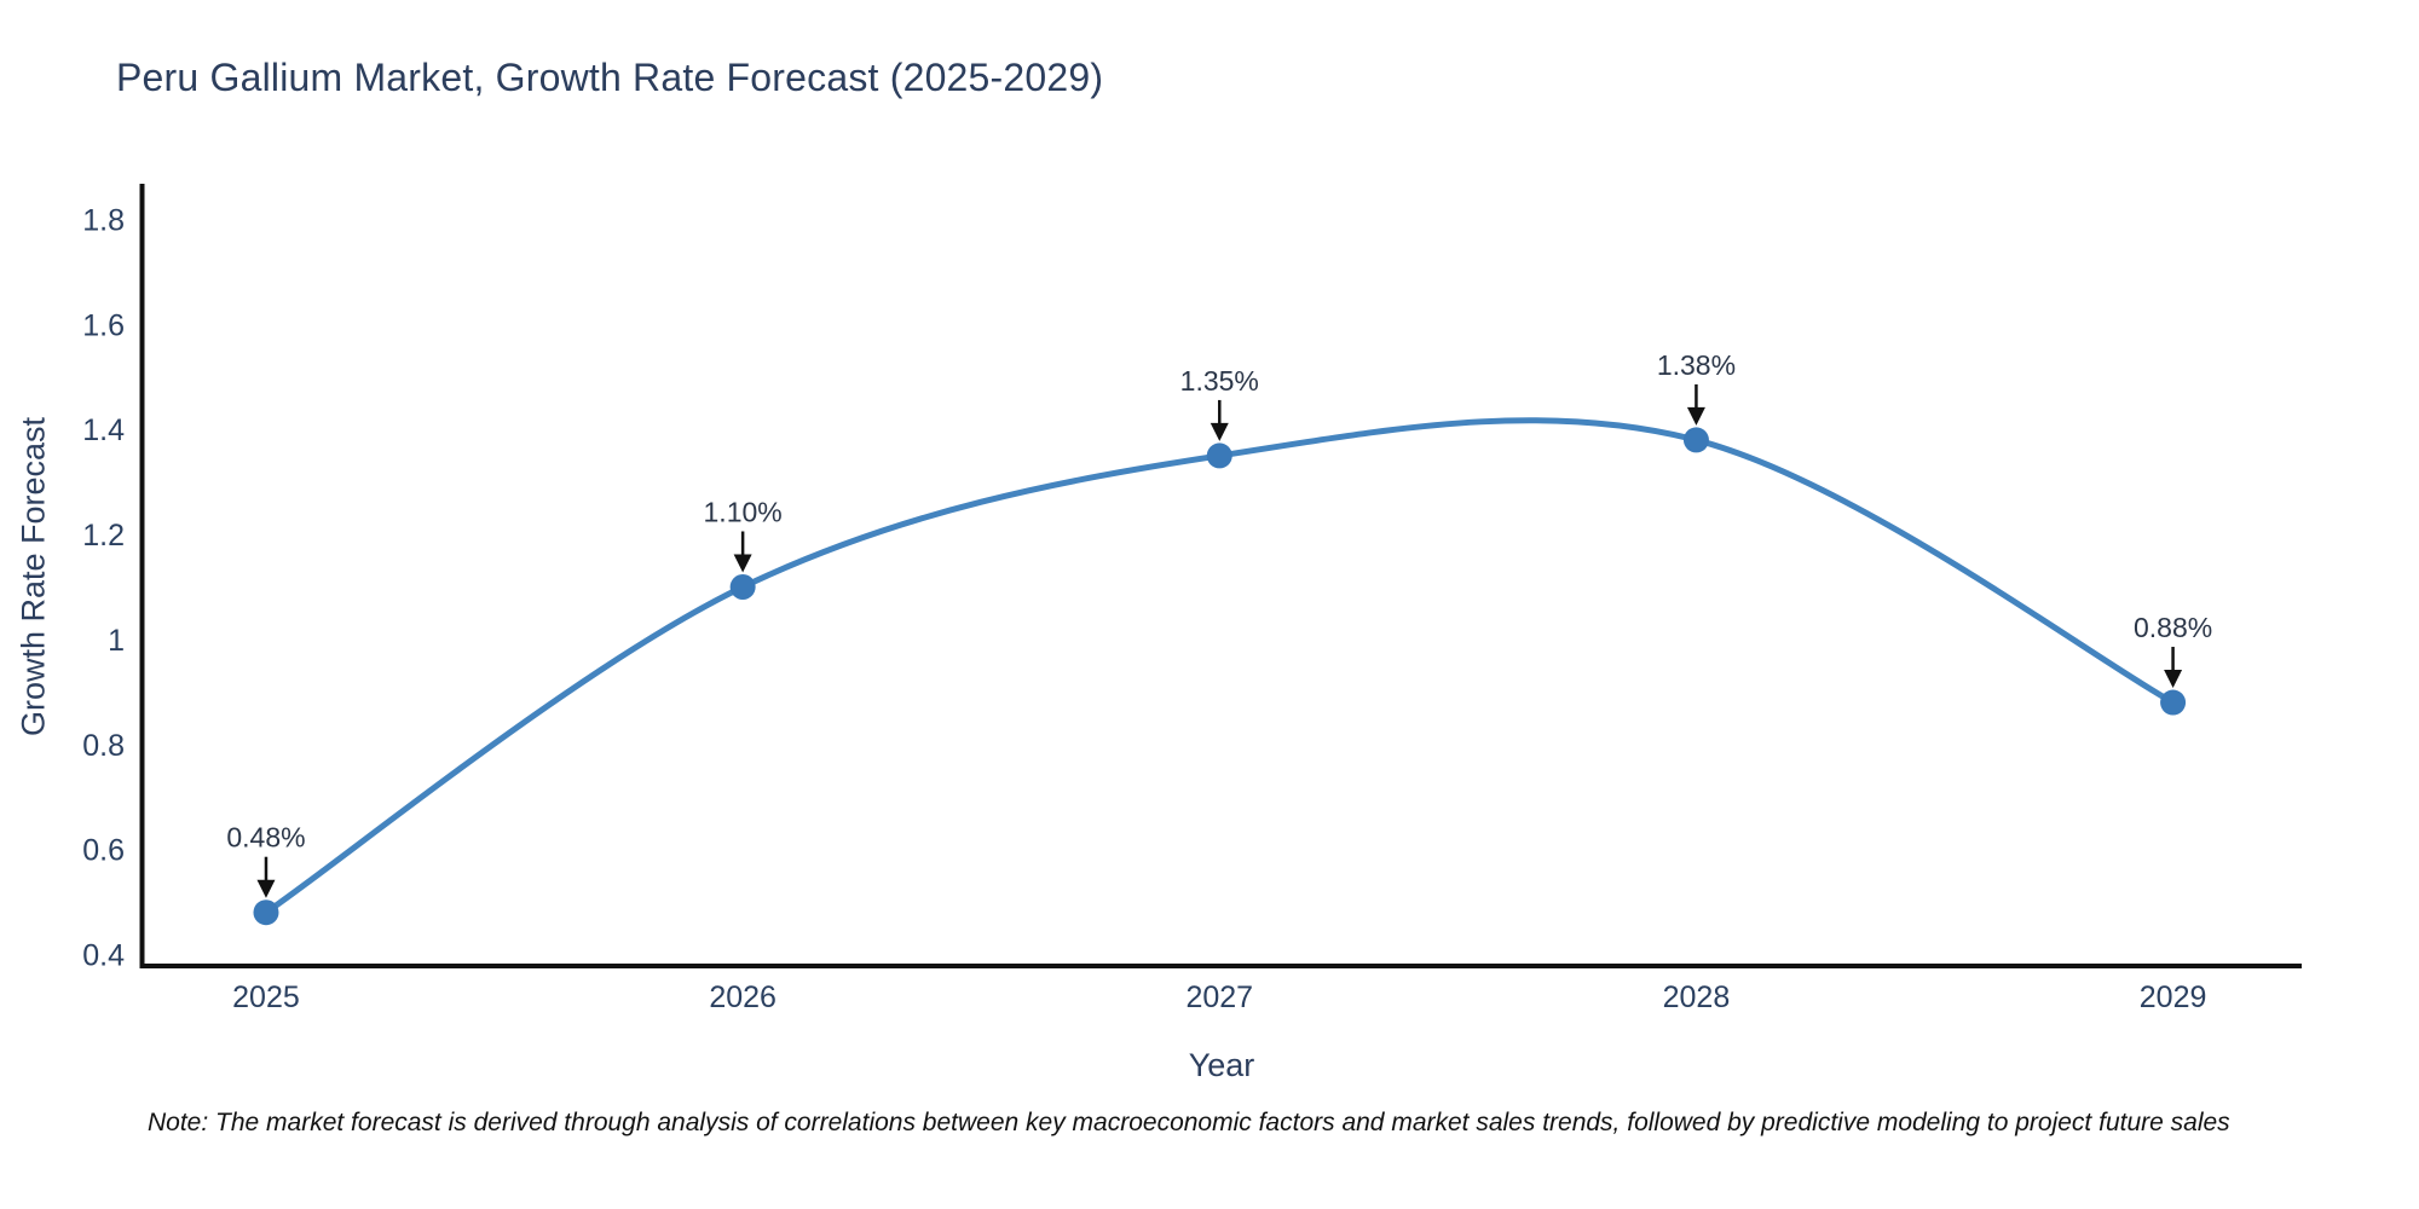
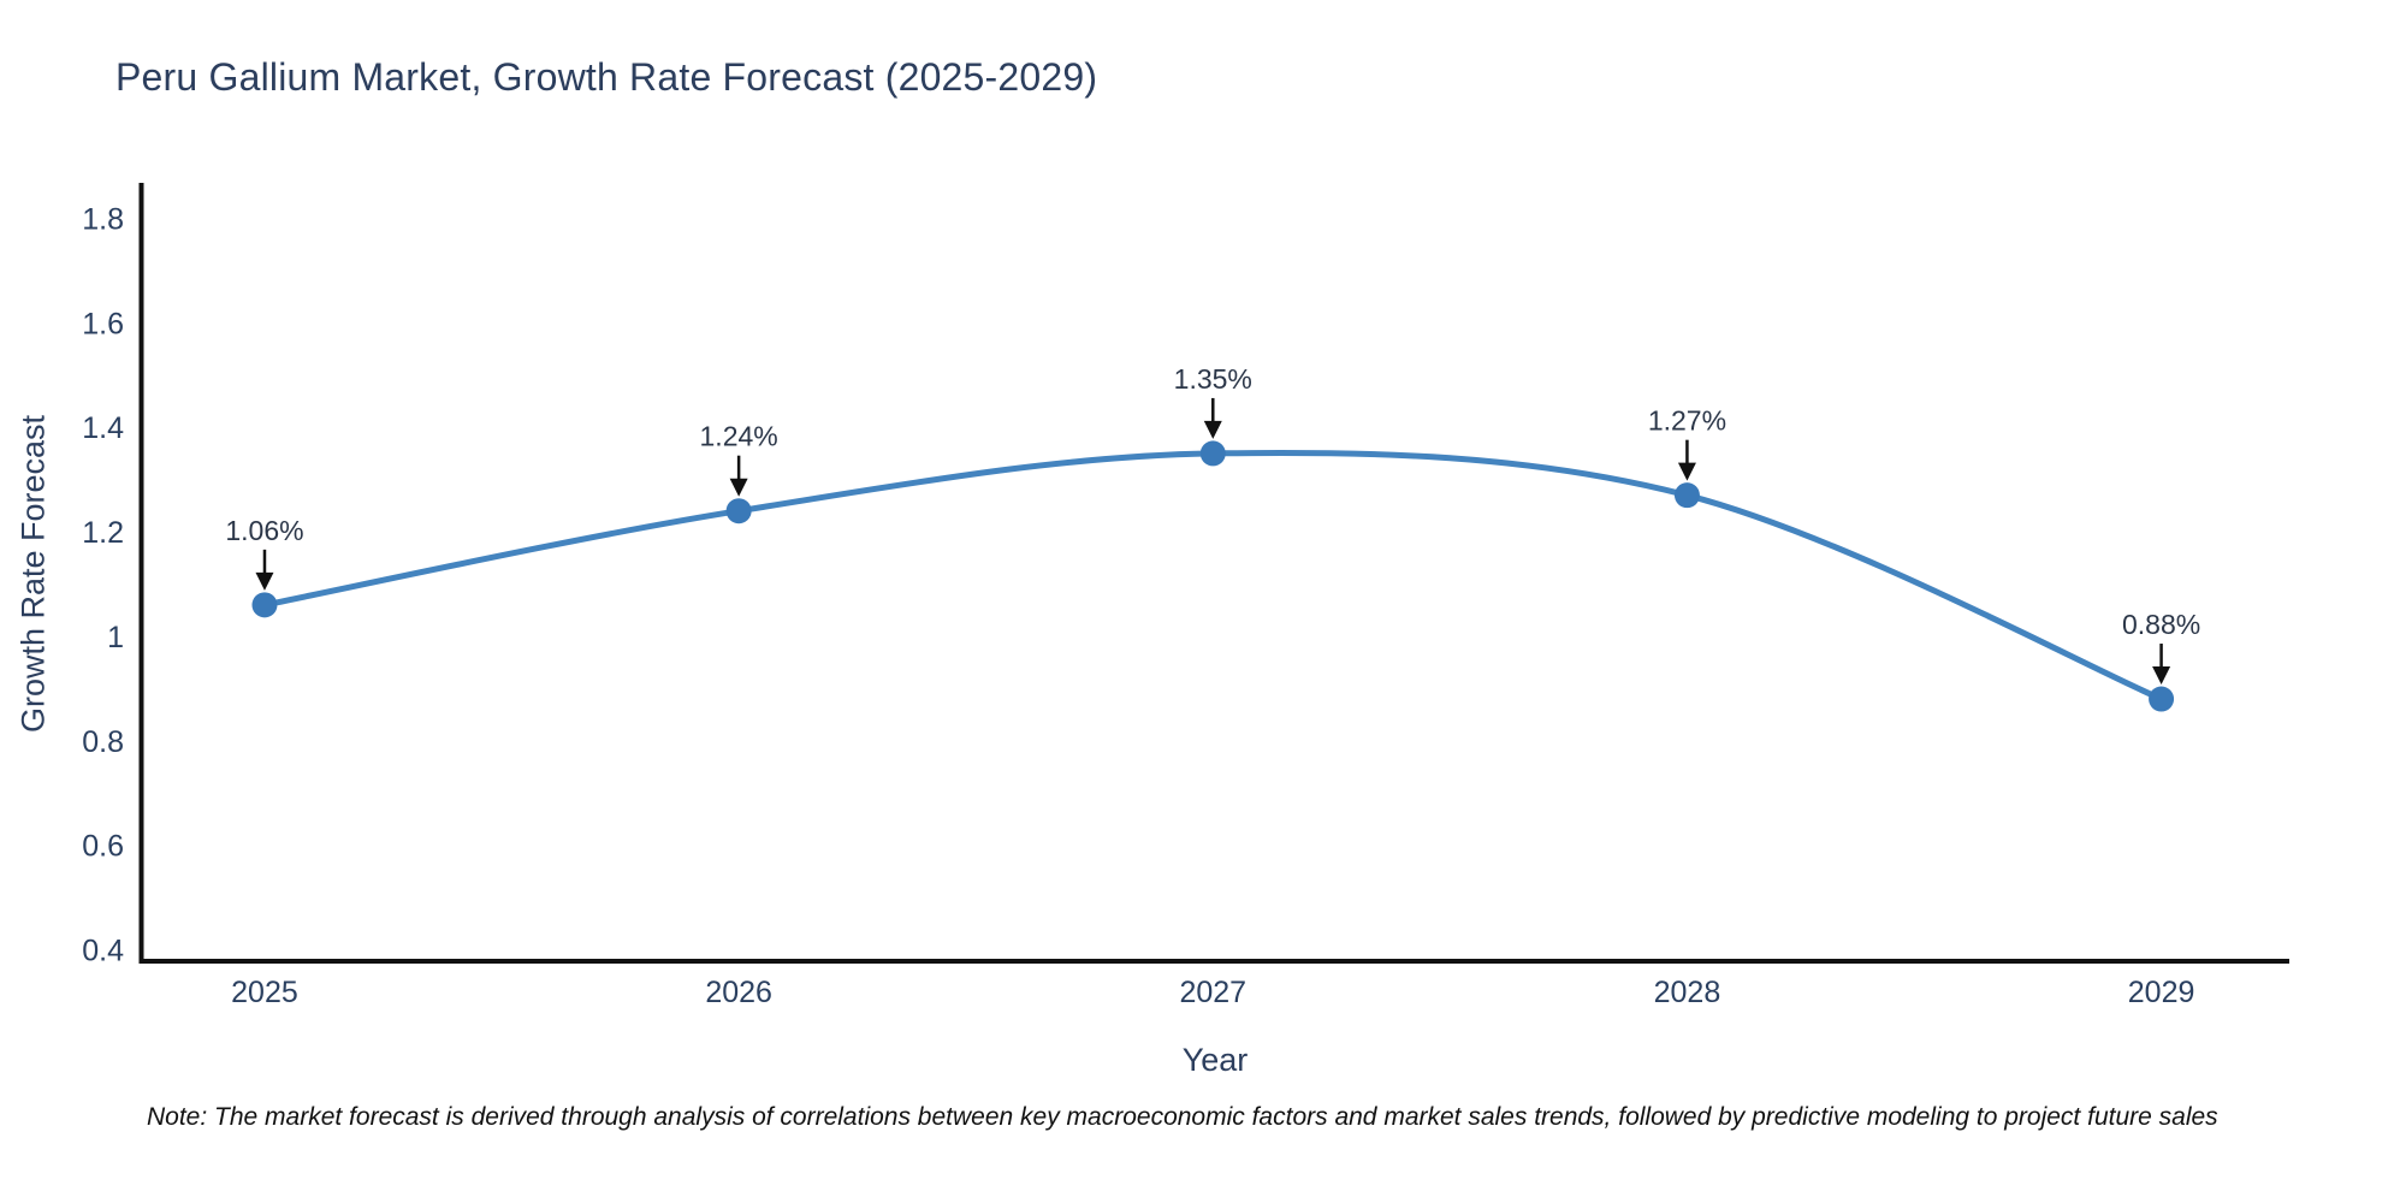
2025: 0.48% -> 1.06%
2026: 1.10% -> 1.24%
2028: 1.38% -> 1.27%
